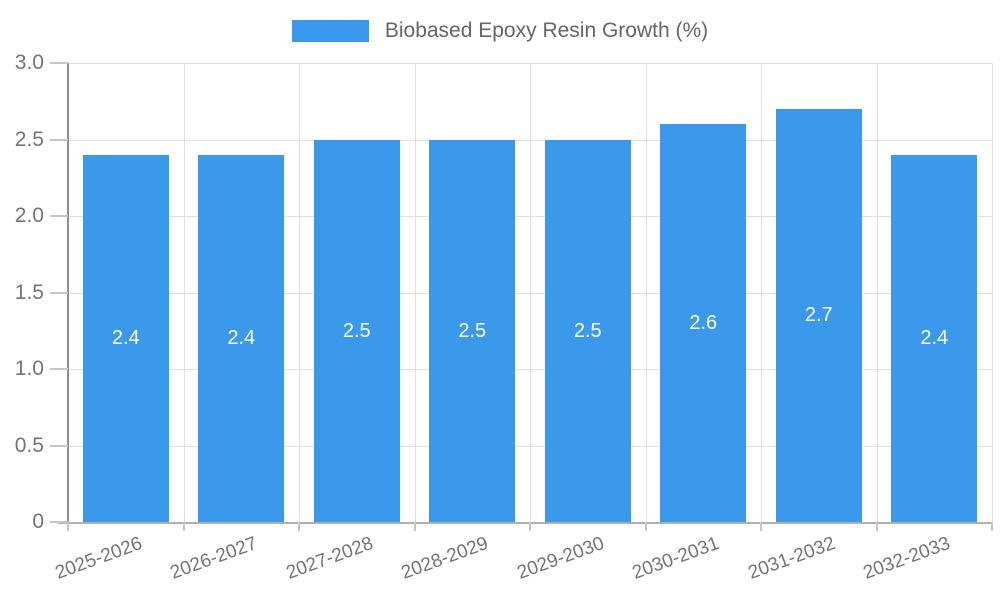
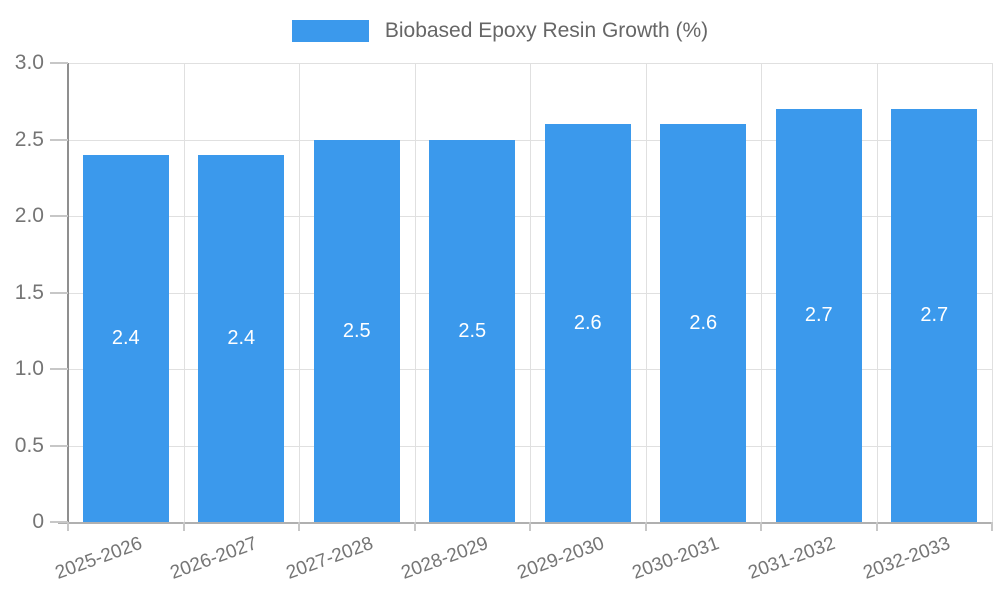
2029-2030: 2.5 -> 2.6
2032-2033: 2.4 -> 2.7
